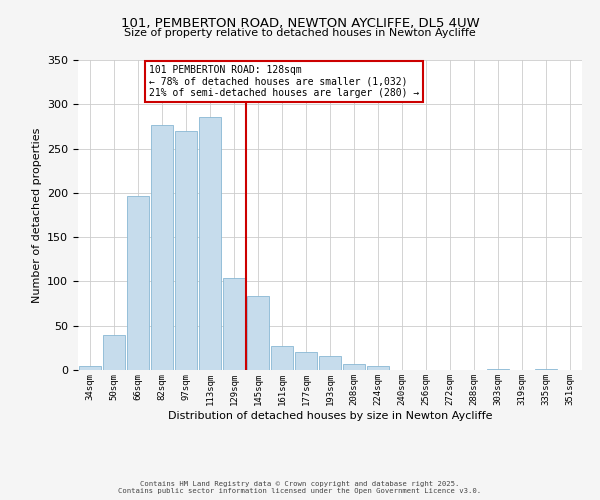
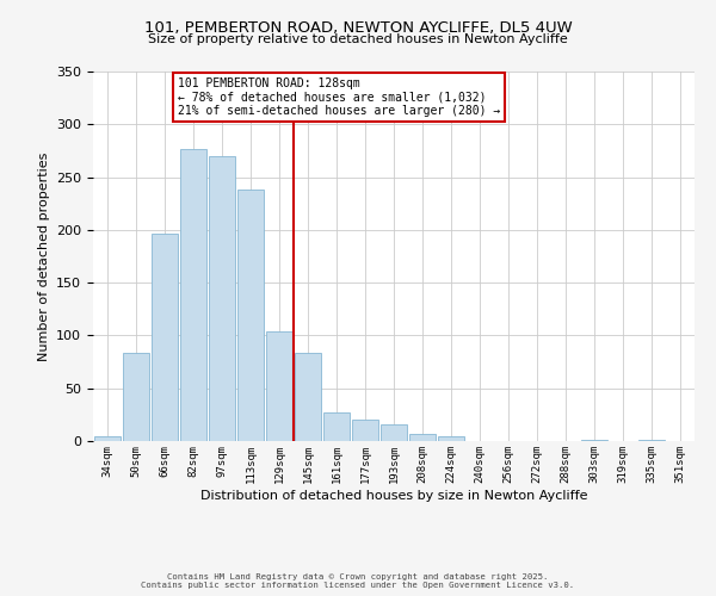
50sqm: 40 -> 83
113sqm: 286 -> 238
